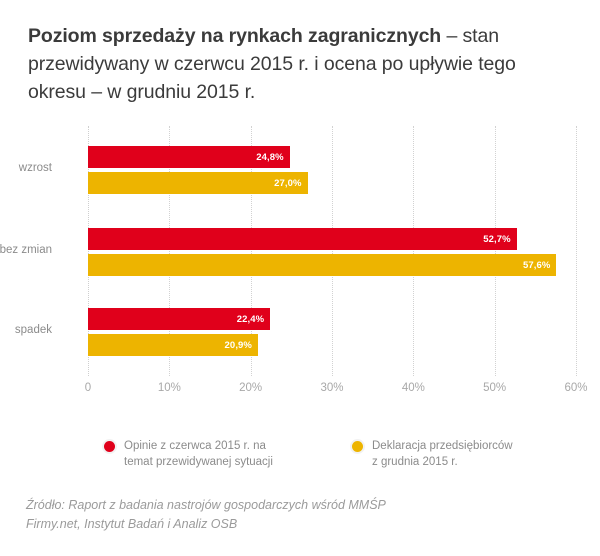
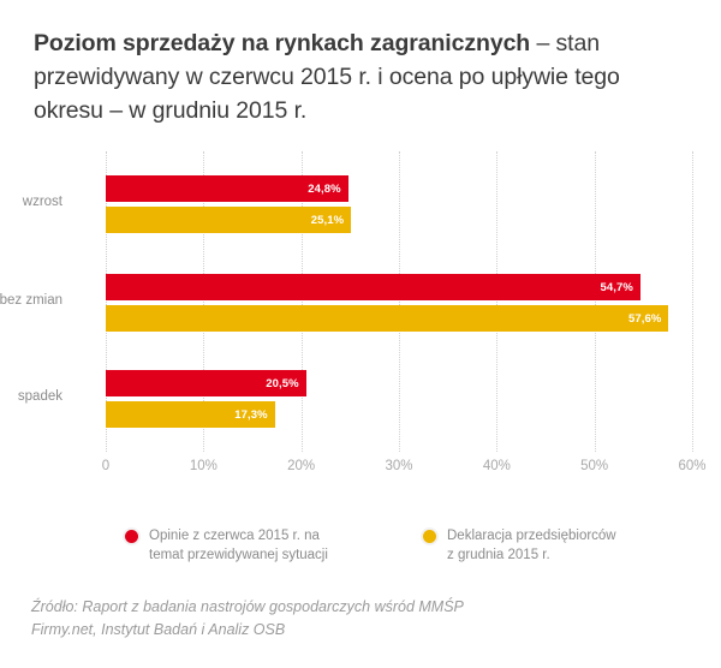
Deklaracja przedsiębiorców z grudnia 2015 r./wzrost: 27,0% -> 25,1%
Opinie z czerwca 2015 r. na temat przewidywanej sytuacji/bez zmian: 52,7% -> 54,7%
Opinie z czerwca 2015 r. na temat przewidywanej sytuacji/spadek: 22,4% -> 20,5%
Deklaracja przedsiębiorców z grudnia 2015 r./spadek: 20,9% -> 17,3%
